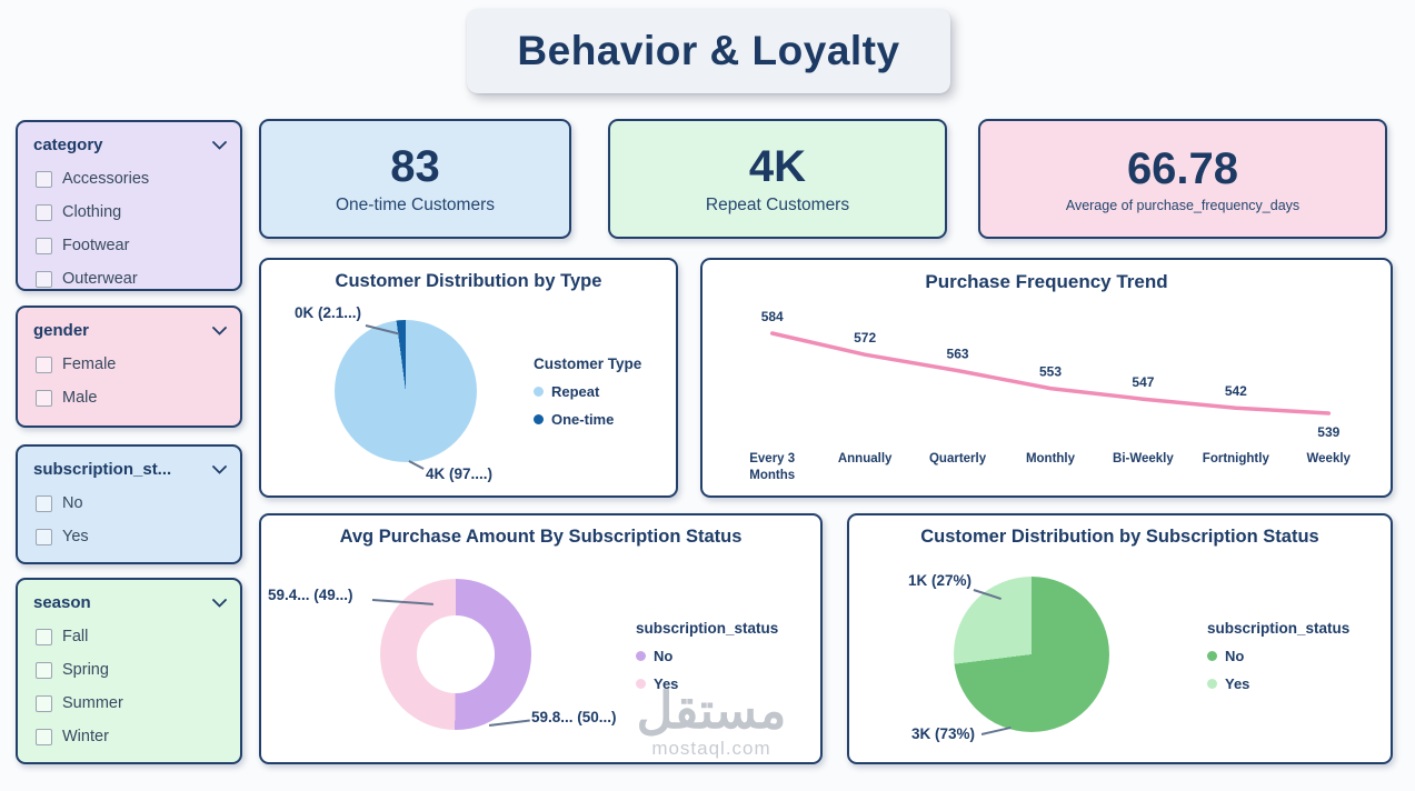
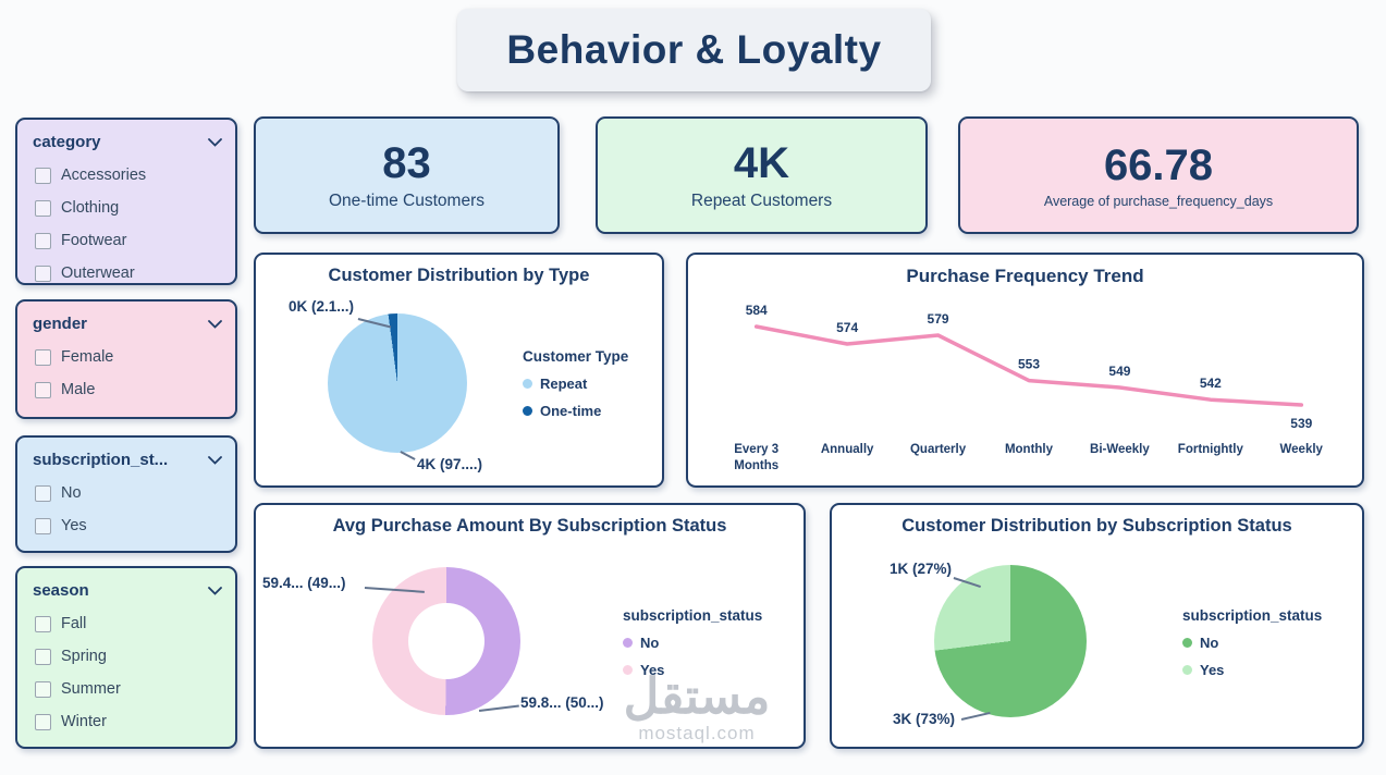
Purchase Frequency Trend/Annually: 572 -> 574
Purchase Frequency Trend/Quarterly: 563 -> 579
Purchase Frequency Trend/Bi-Weekly: 547 -> 549
